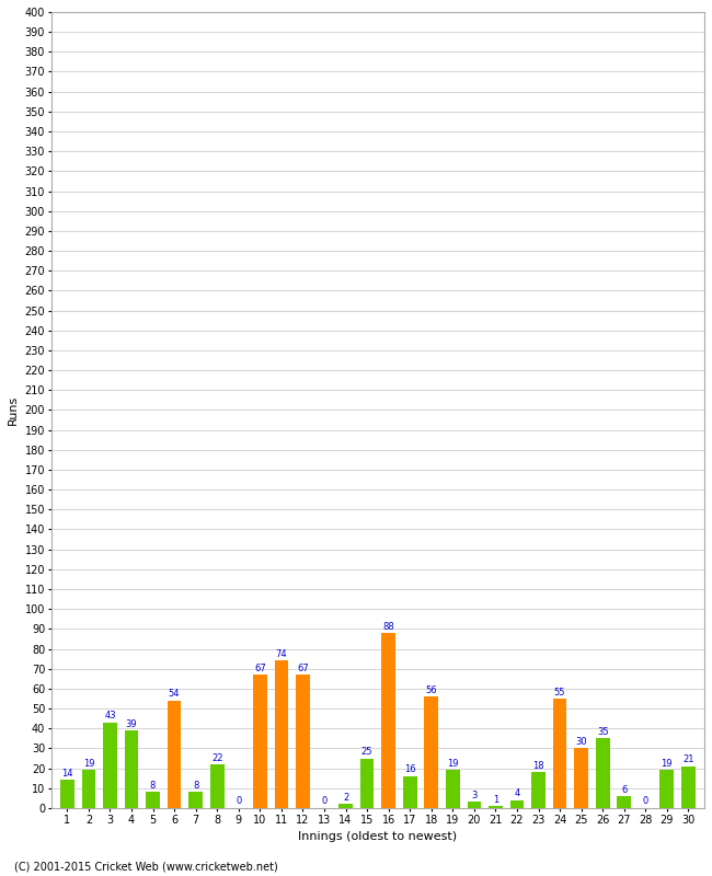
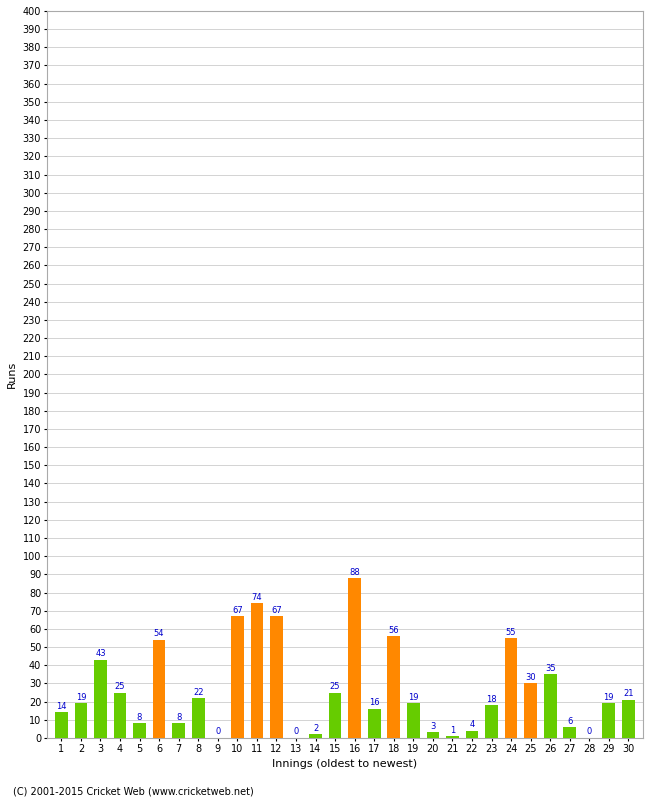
4: 39 -> 25
